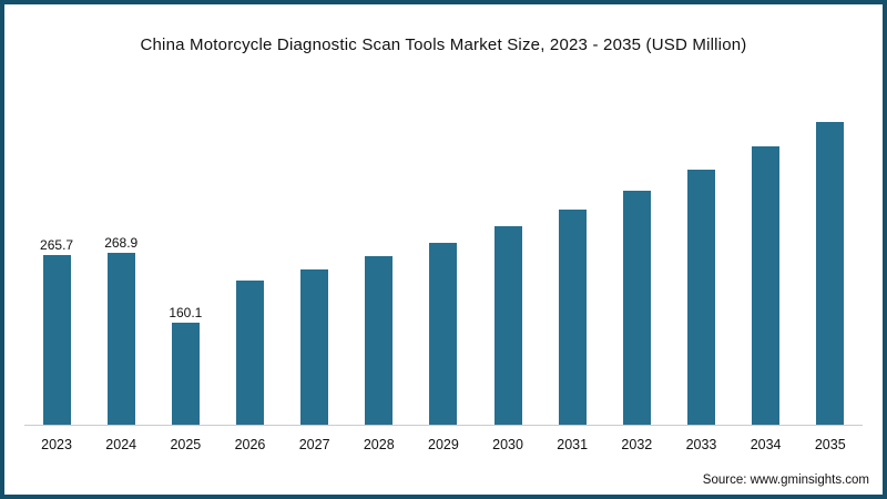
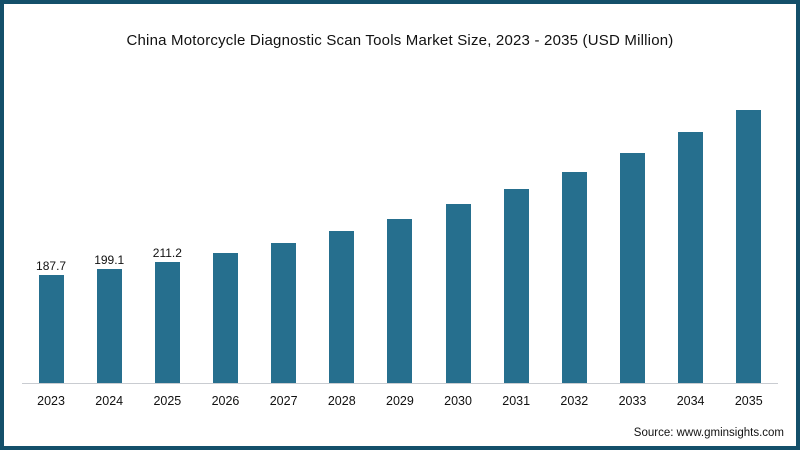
2023: 265.7 -> 187.7
2024: 268.9 -> 199.1
2025: 160.1 -> 211.2
